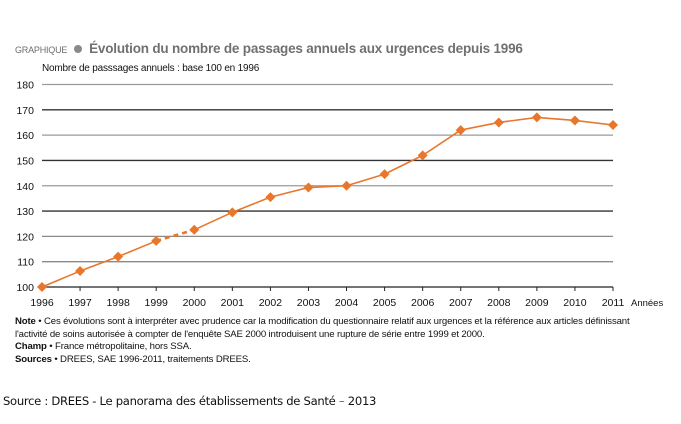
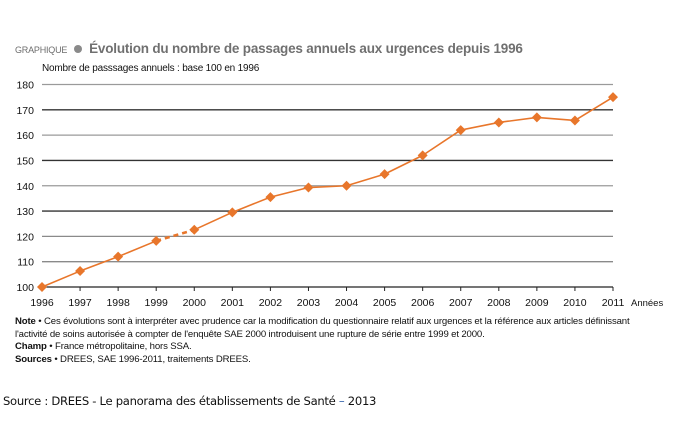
2011: 164 -> 175
